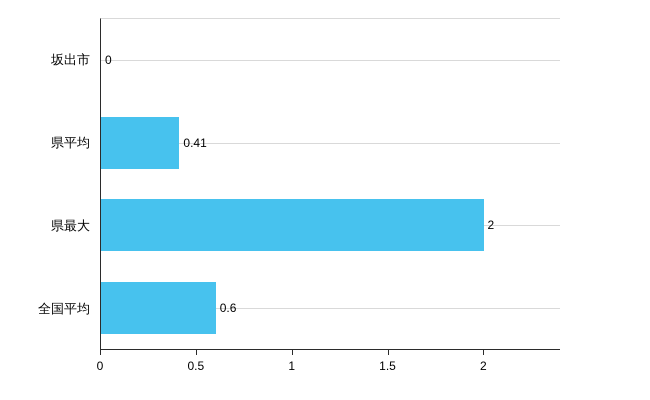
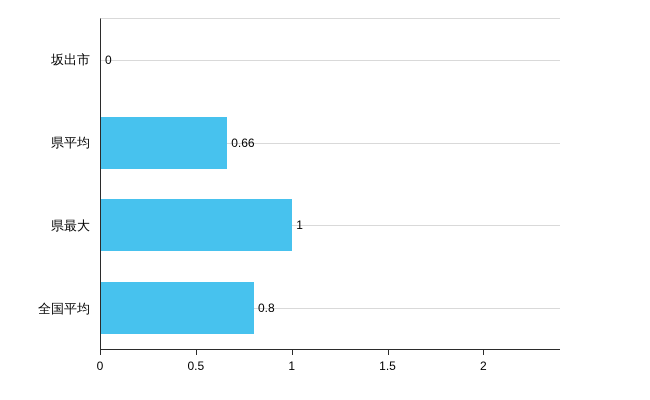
県平均: 0.41 -> 0.66
県最大: 2 -> 1
全国平均: 0.6 -> 0.8
